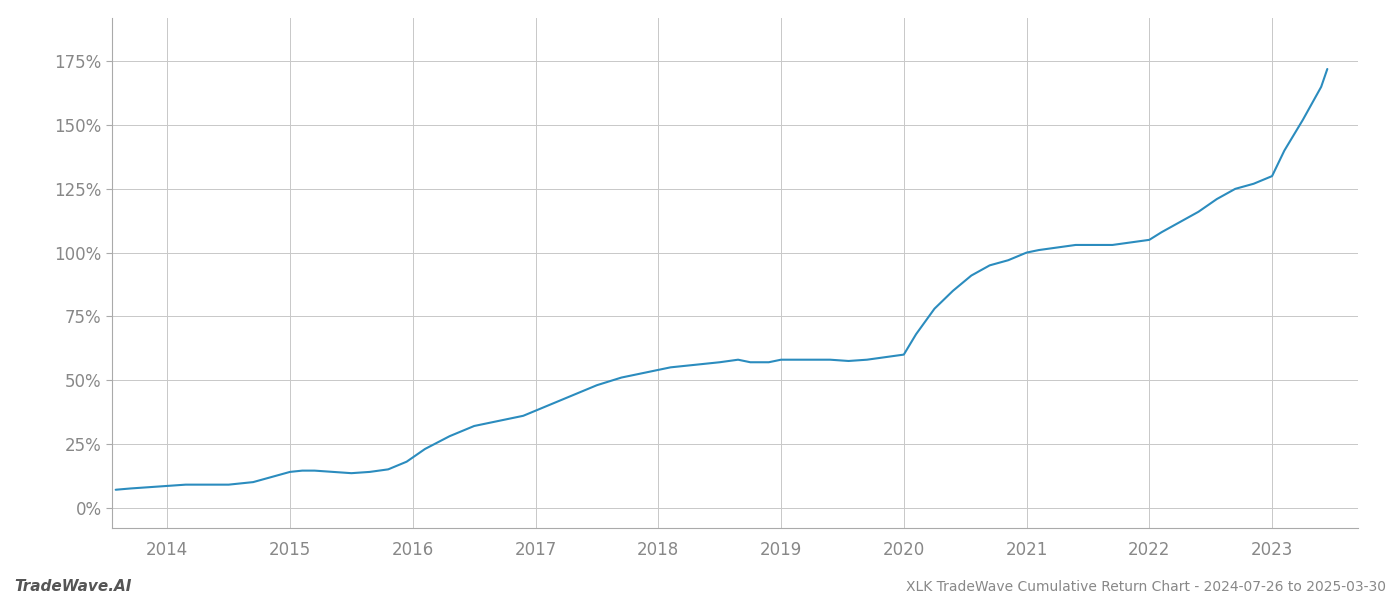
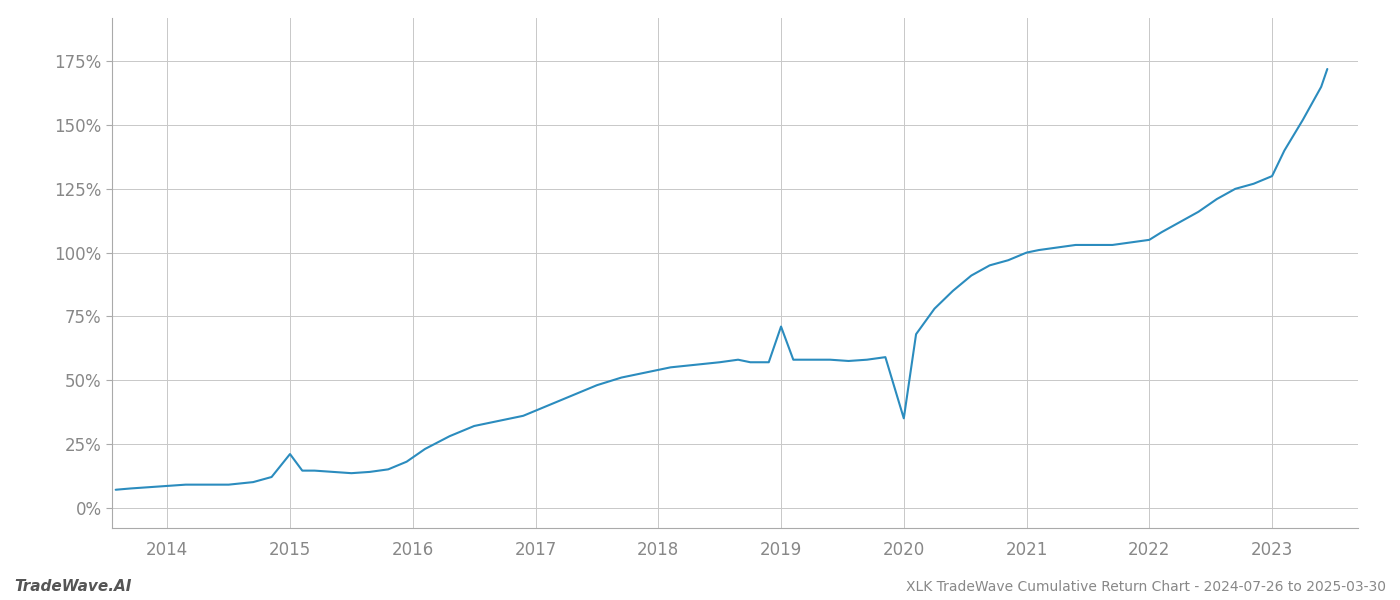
2015: 14.0% -> 21.0%
2019: 58.0% -> 71.0%
2020: 60.0% -> 35.0%
